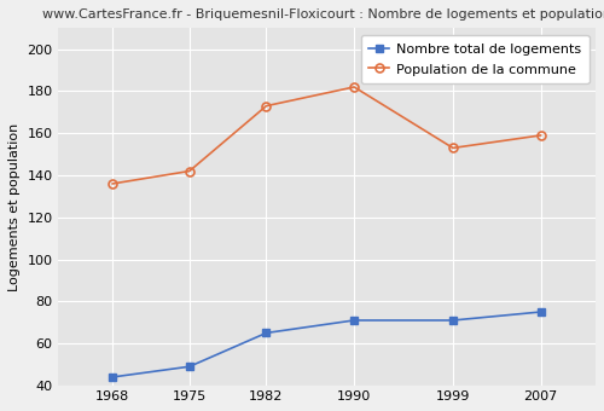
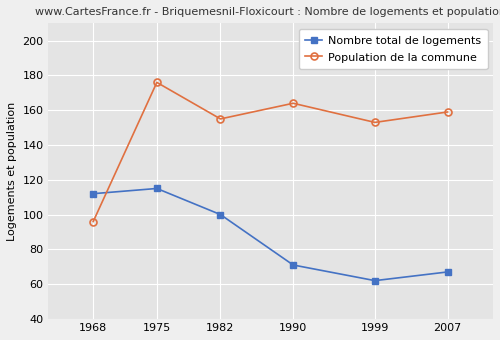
Nombre total de logements/1968: 44 -> 112
Population de la commune/1968: 136 -> 96
Nombre total de logements/1975: 49 -> 115
Population de la commune/1975: 142 -> 176
Nombre total de logements/1982: 65 -> 100
Population de la commune/1982: 173 -> 155
Population de la commune/1990: 182 -> 164
Nombre total de logements/1999: 71 -> 62
Nombre total de logements/2007: 75 -> 67
